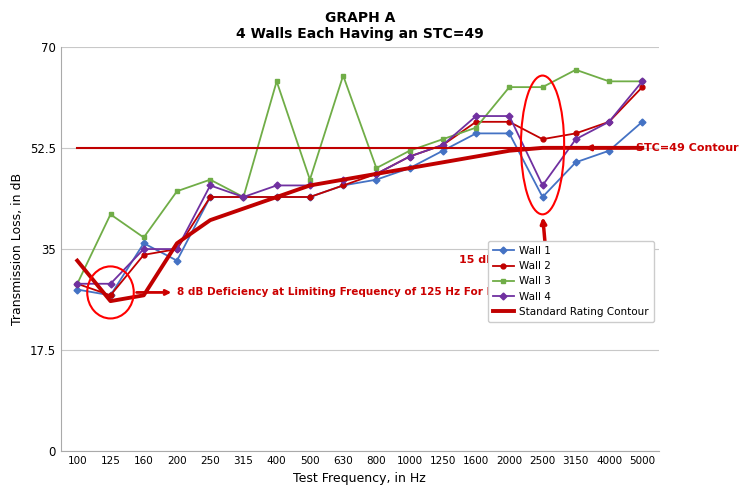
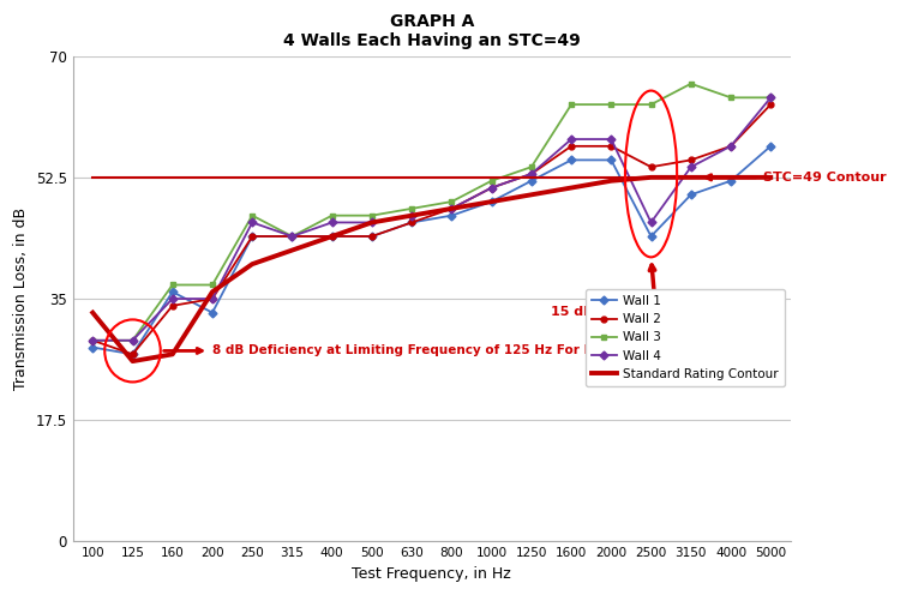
Wall 3/125: 41 -> 29
Wall 3/200: 45 -> 37
Wall 3/400: 64 -> 47
Wall 3/630: 65 -> 48
Wall 3/1600: 56 -> 63
